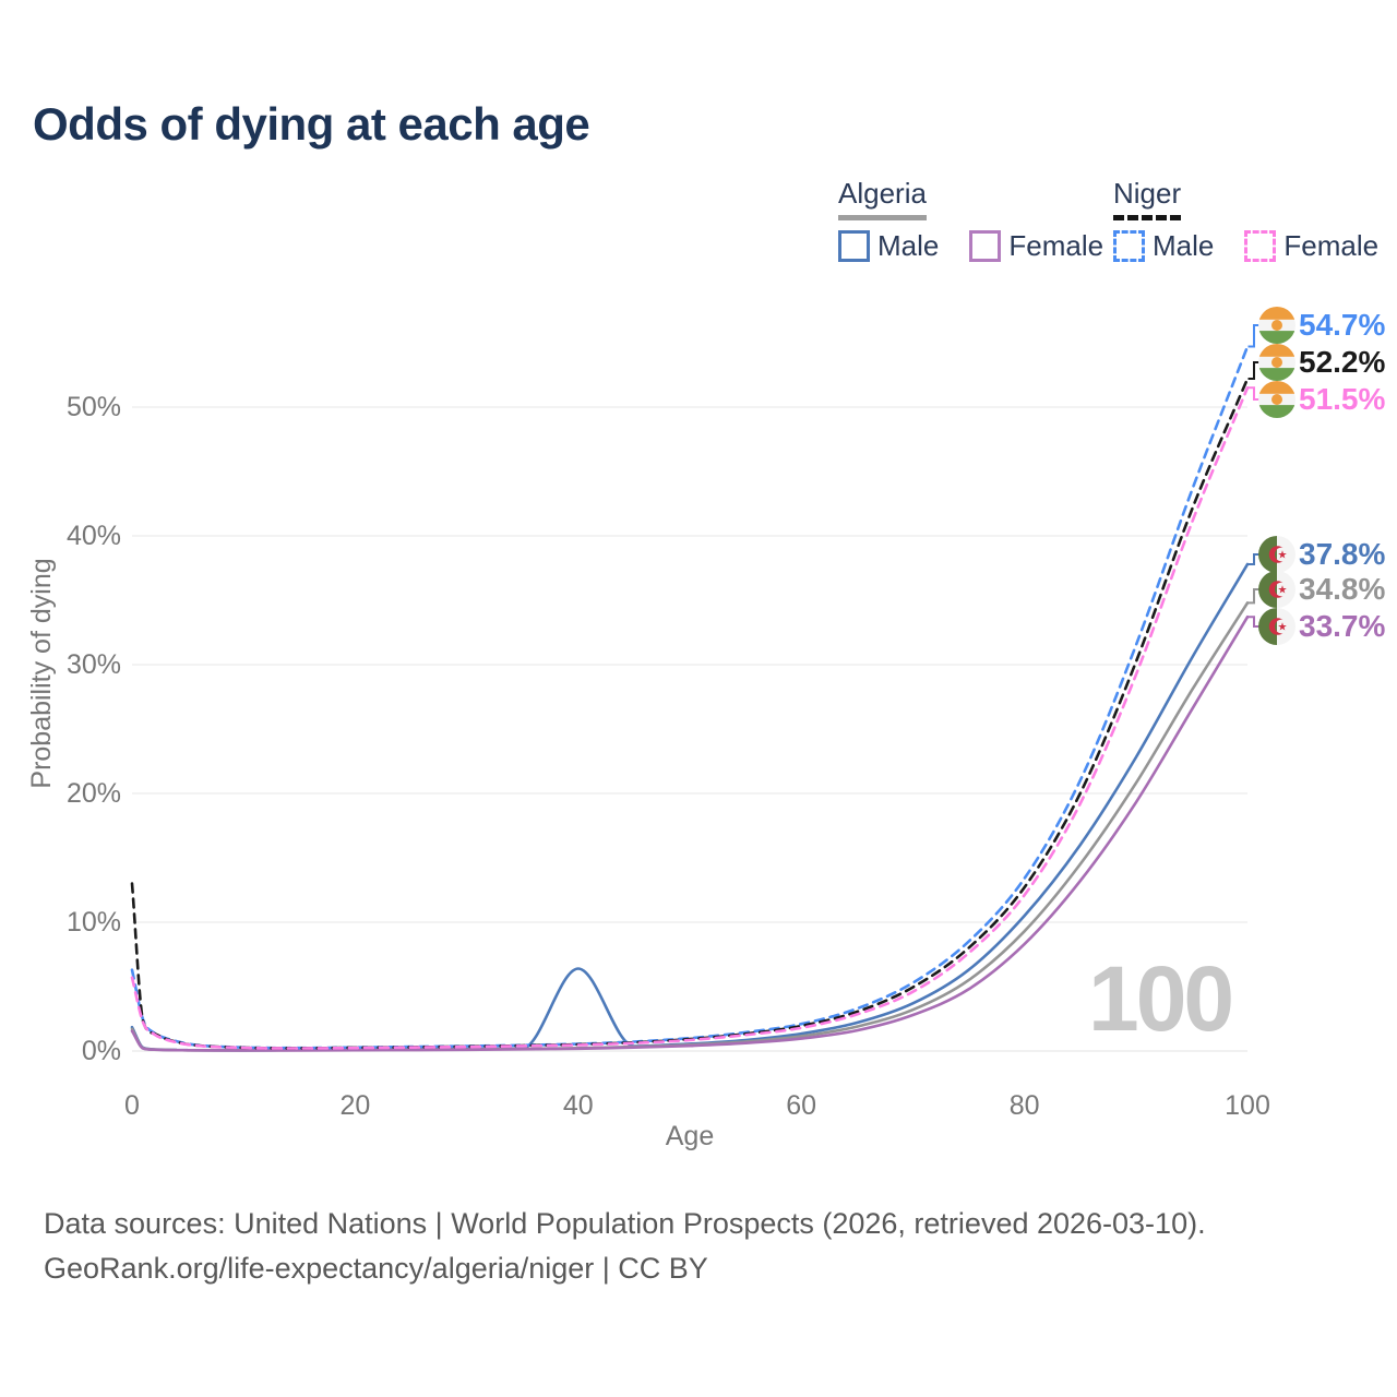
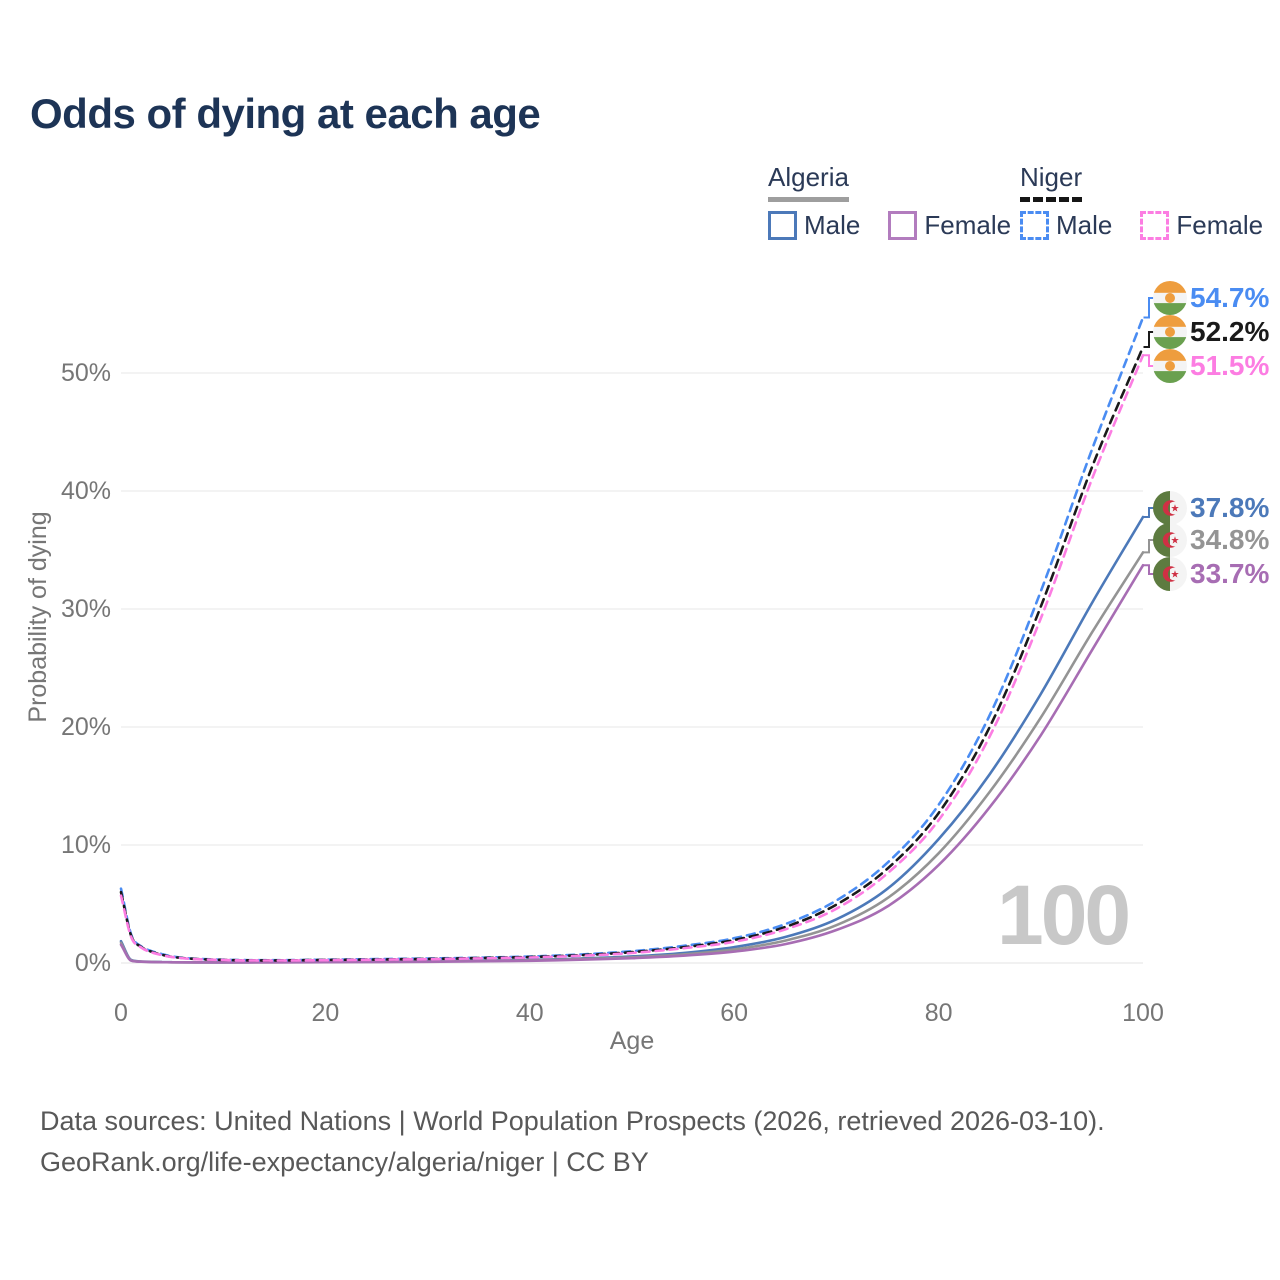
Niger/0: 13.0% -> 6.0%
Algeria Male/40: 6.4% -> 0.3%
